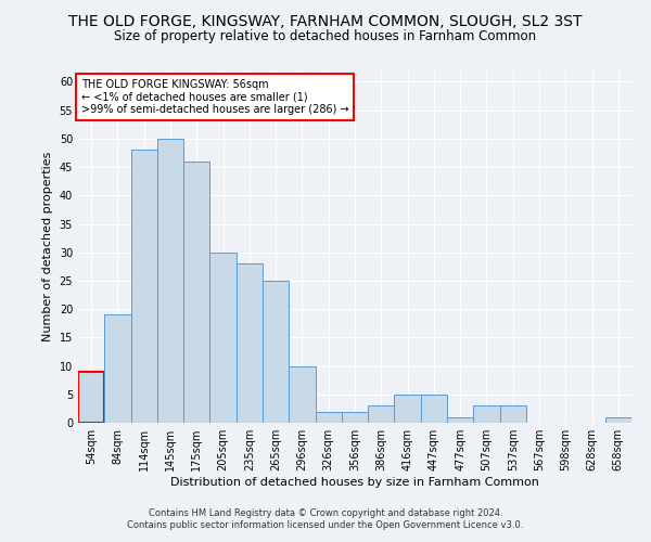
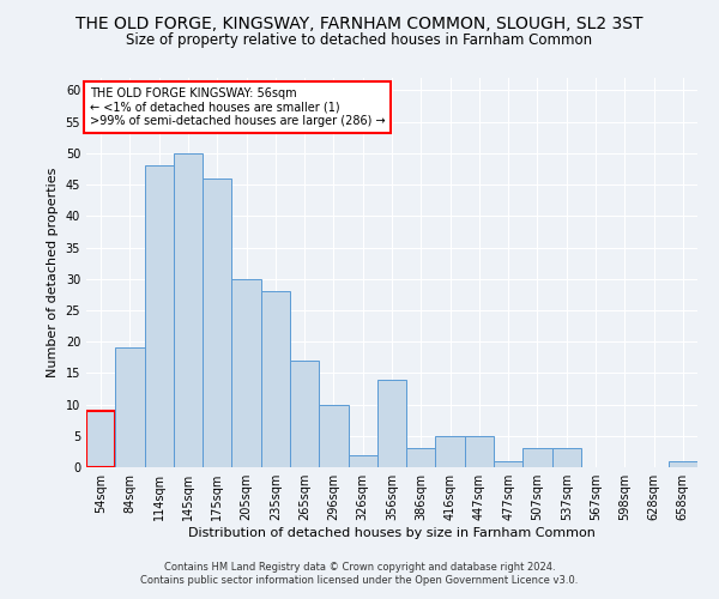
265sqm: 25 -> 17
356sqm: 2 -> 14
